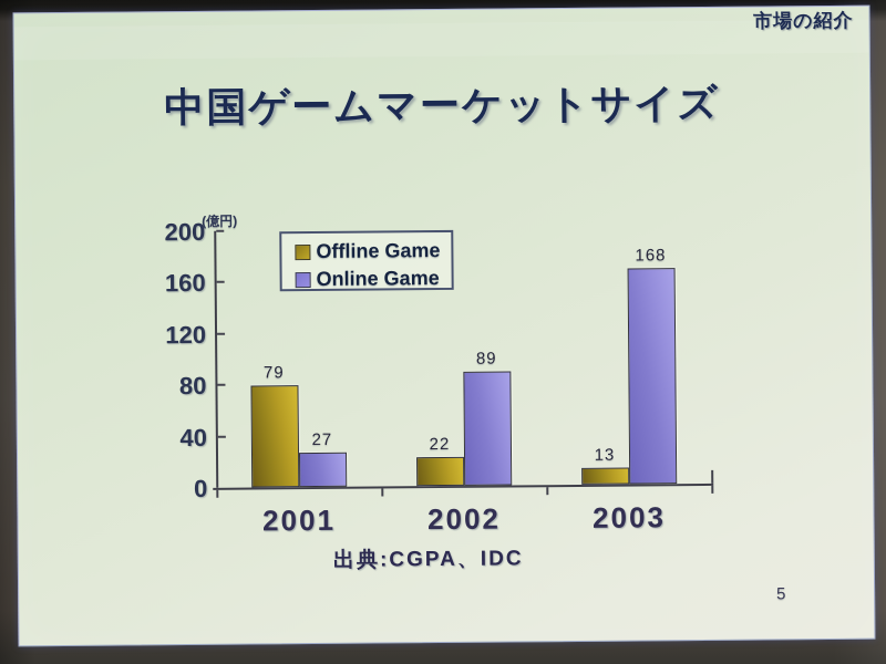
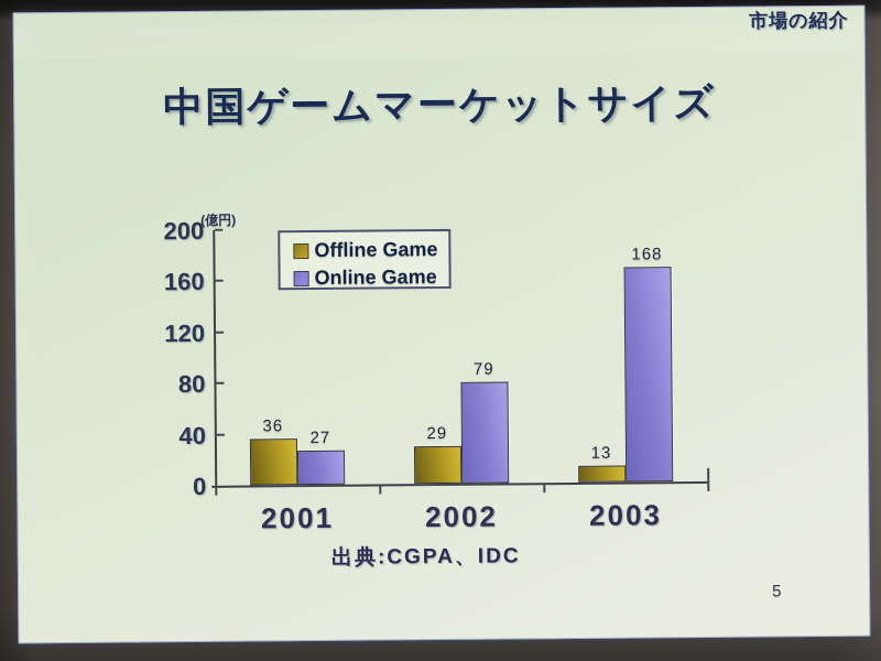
Offline Game/2001: 79 -> 36
Offline Game/2002: 22 -> 29
Online Game/2002: 89 -> 79
